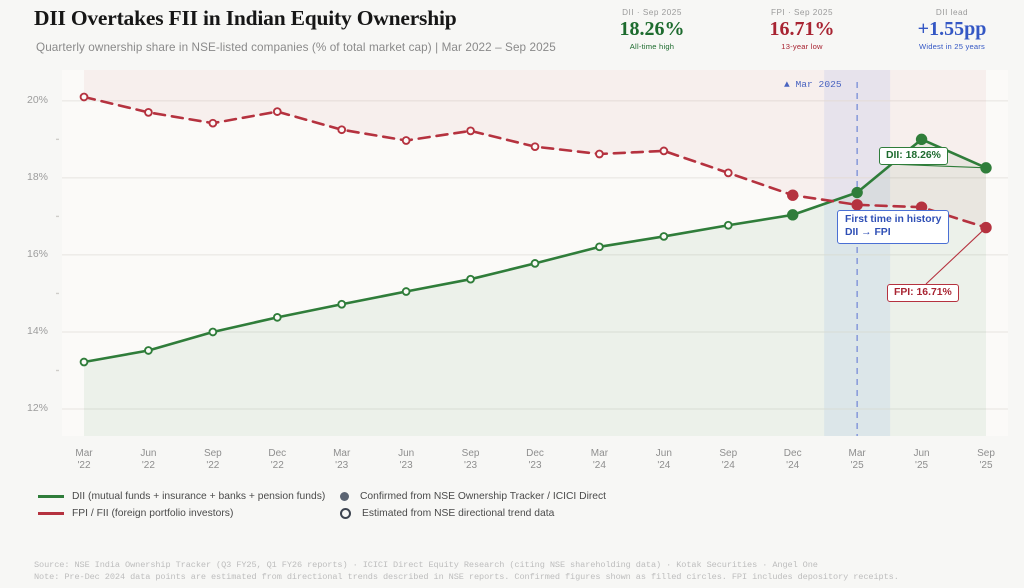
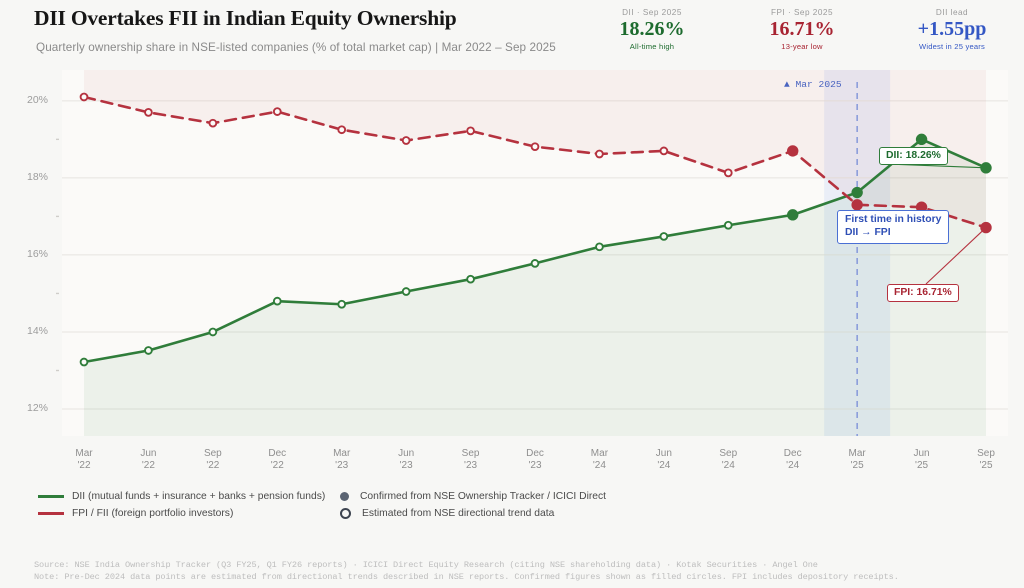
DII (mutual funds + insurance + banks + pension funds)/Dec '22: 14.4% -> 14.8%
FPI / FII (foreign portfolio investors)/Dec '24: 17.6% -> 18.7%
